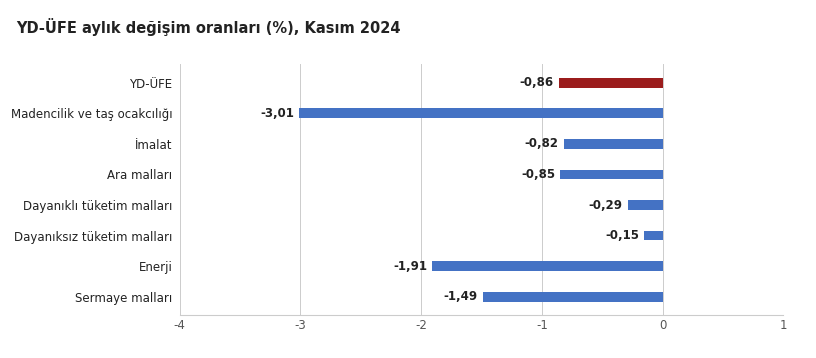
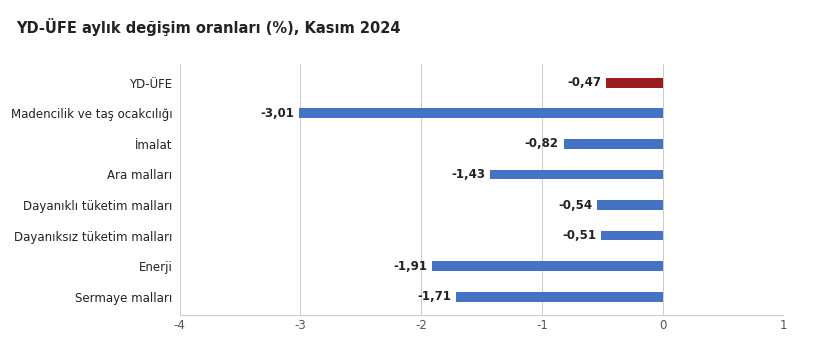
YD-ÜFE: -0,86 -> -0,47
Ara malları: -0,85 -> -1,43
Dayanıklı tüketim malları: -0,29 -> -0,54
Dayanıksız tüketim malları: -0,15 -> -0,51
Sermaye malları: -1,49 -> -1,71
